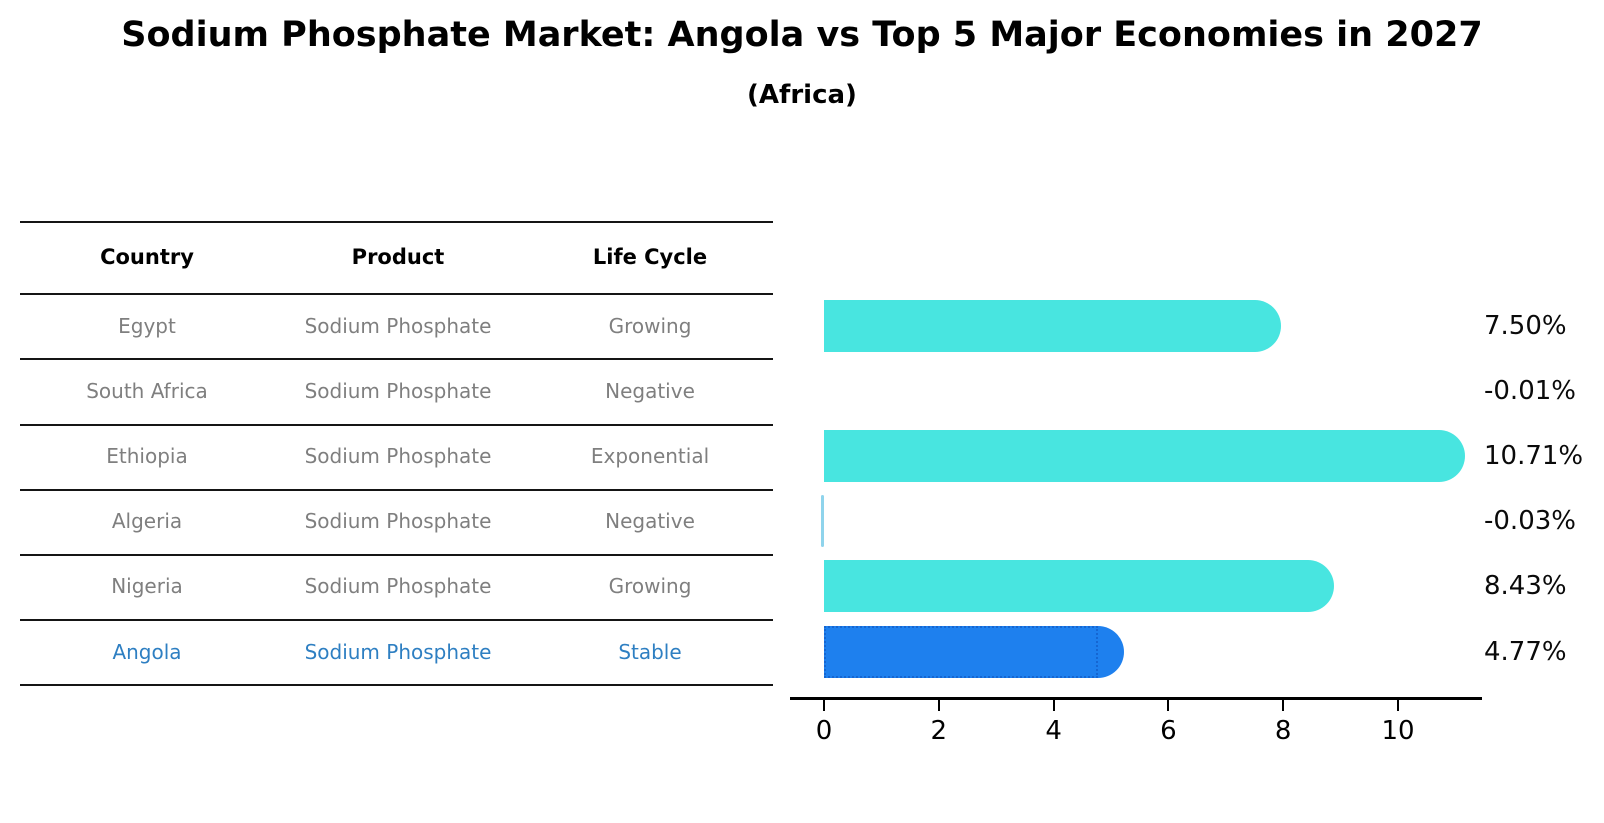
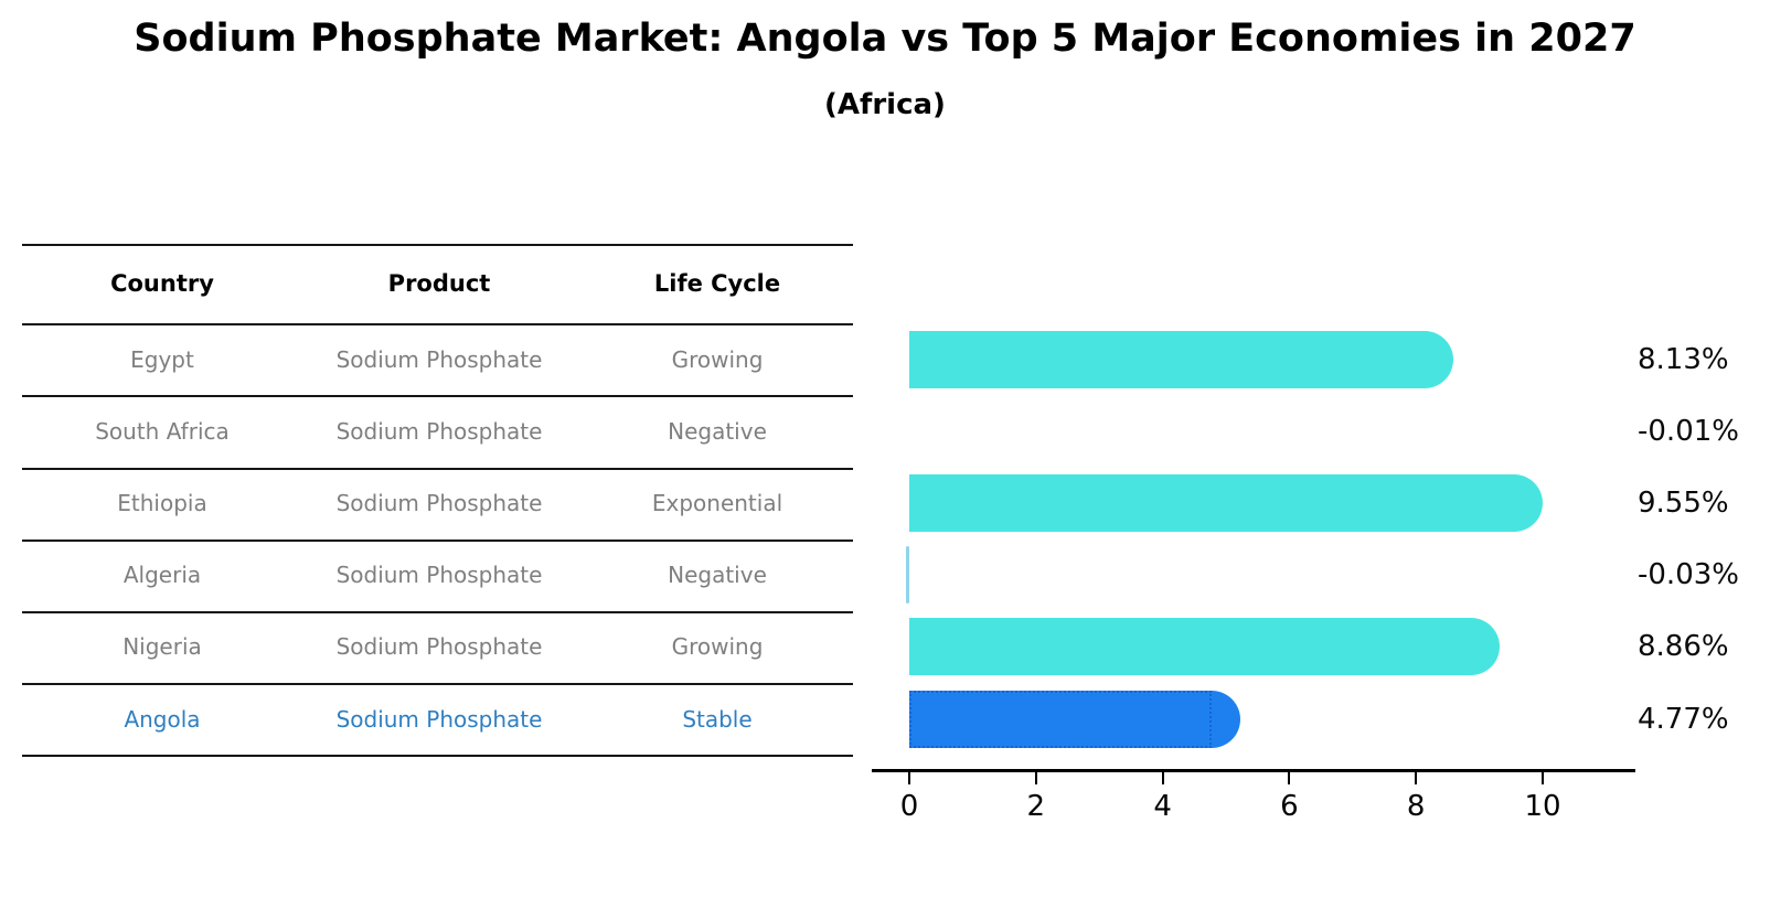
Egypt: 7.50% -> 8.13%
Ethiopia: 10.71% -> 9.55%
Nigeria: 8.43% -> 8.86%
